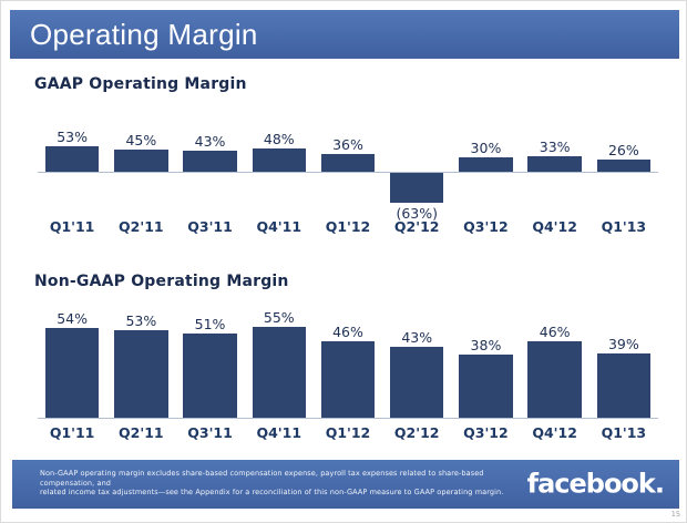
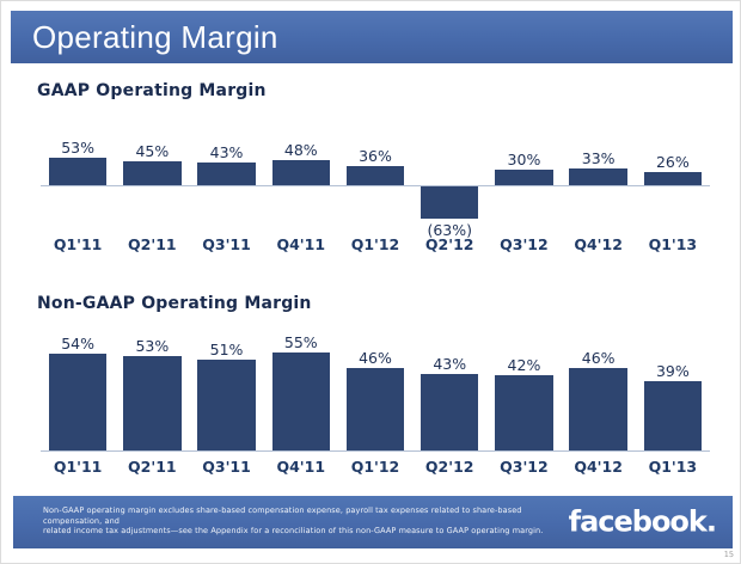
Non-GAAP Operating Margin/Q3'12: 38% -> 42%
